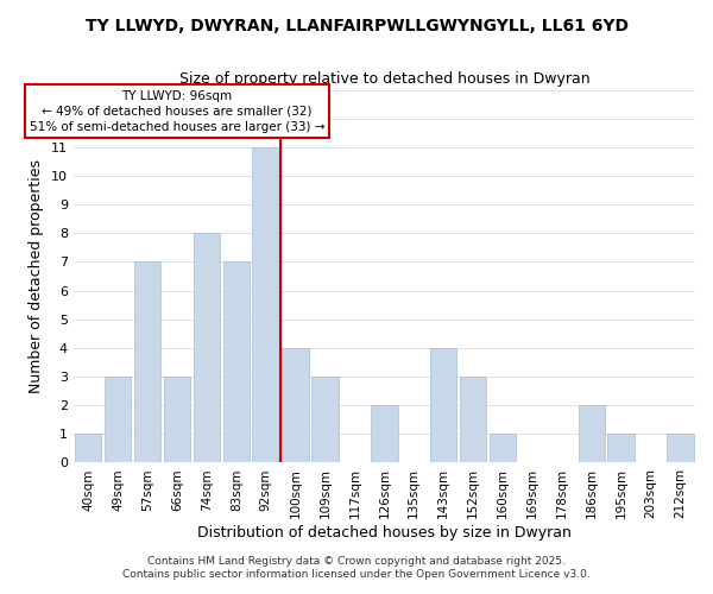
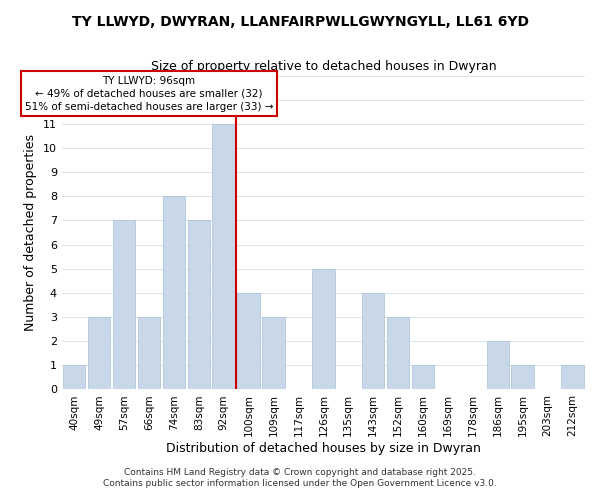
126sqm: 2 -> 5
